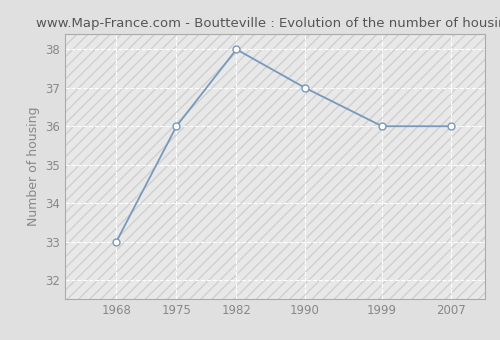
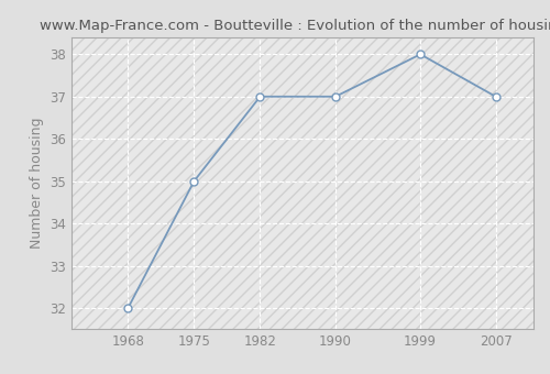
1968: 33 -> 32
1975: 36 -> 35
1982: 38 -> 37
1999: 36 -> 38
2007: 36 -> 37
